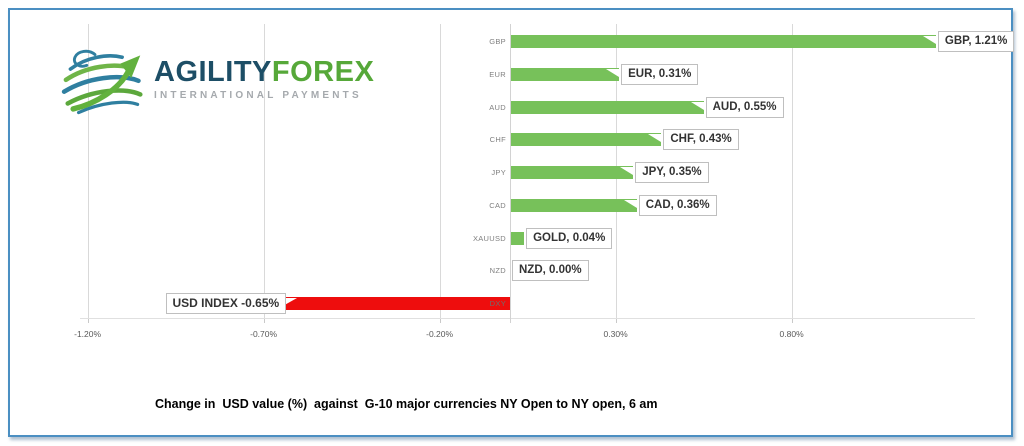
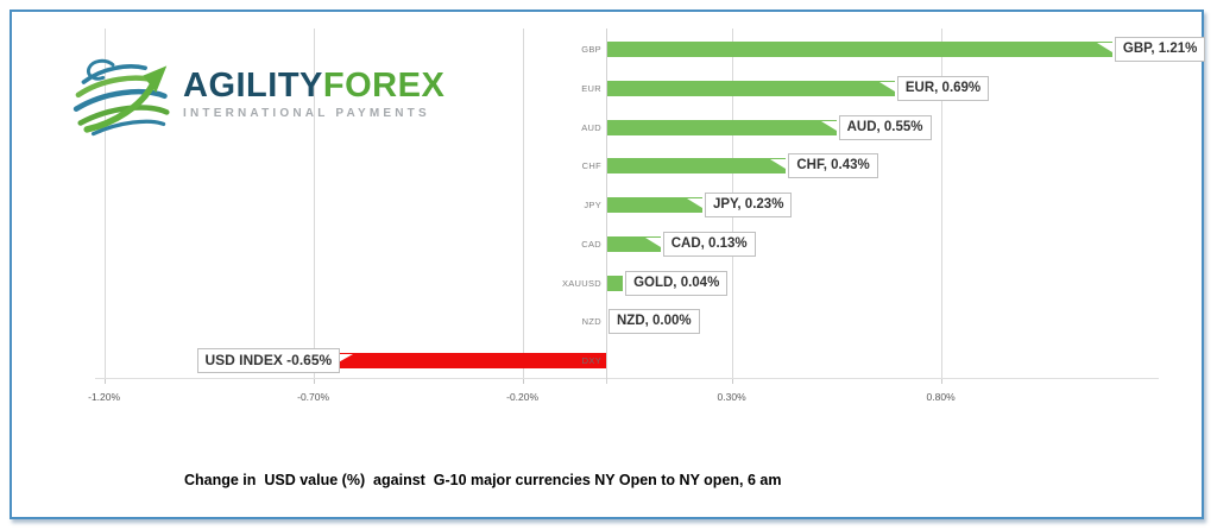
EUR: 0.31% -> 0.69%
JPY: 0.35% -> 0.23%
CAD: 0.36% -> 0.13%
